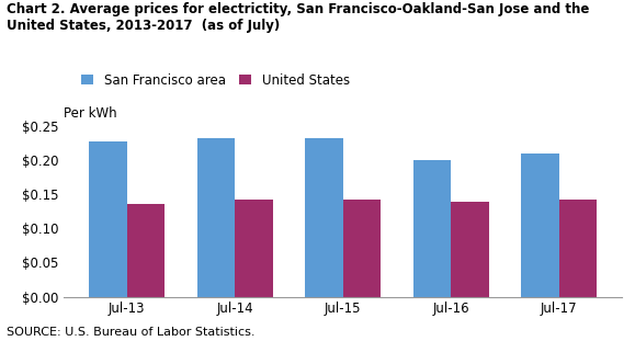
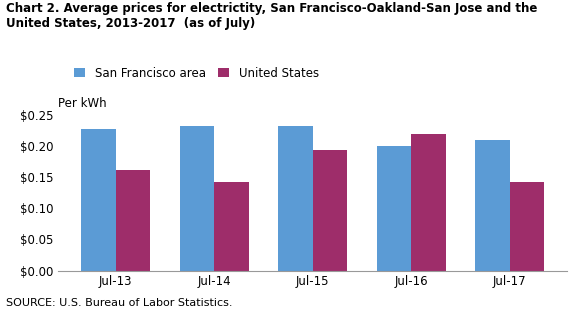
United States/Jul-13: $0.136 -> $0.162
United States/Jul-15: $0.143 -> $0.194
United States/Jul-16: $0.139 -> $0.220
